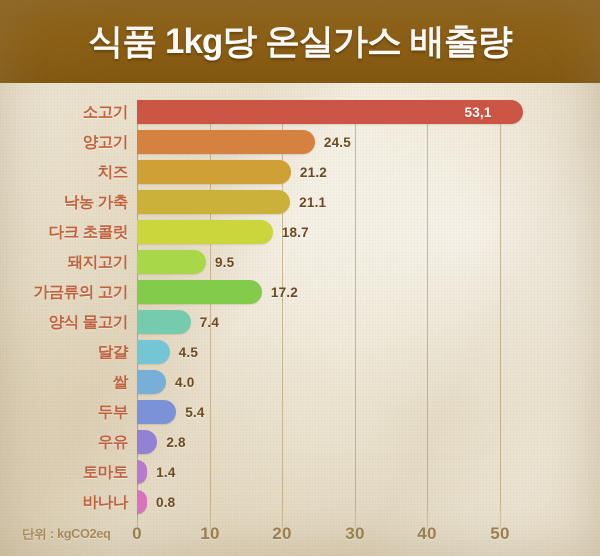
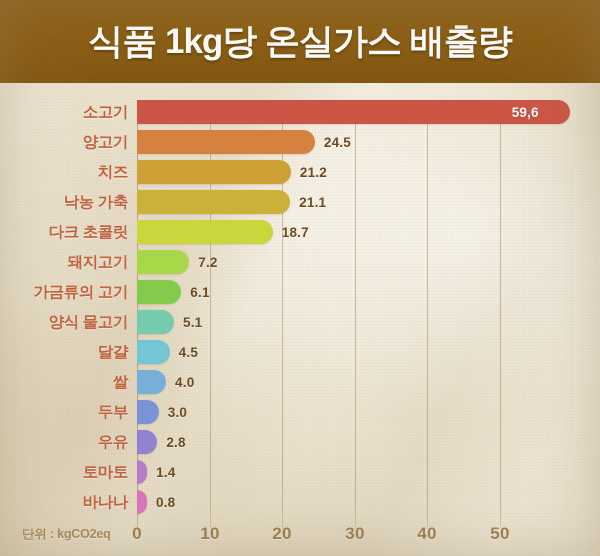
소고기: 53,1 -> 59,6
돼지고기: 9.5 -> 7.2
가금류의 고기: 17.2 -> 6.1
양식 물고기: 7.4 -> 5.1
두부: 5.4 -> 3.0
